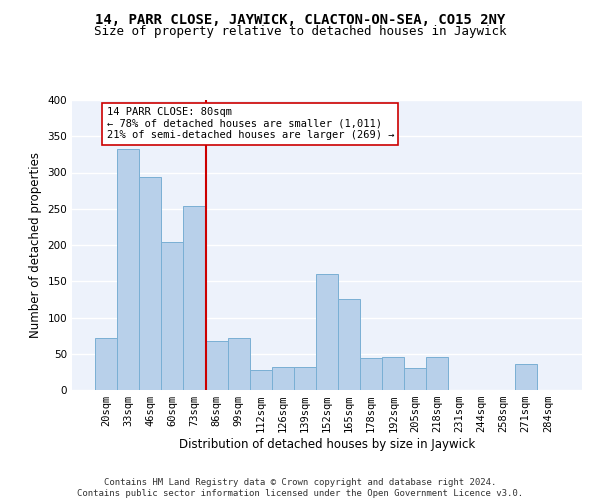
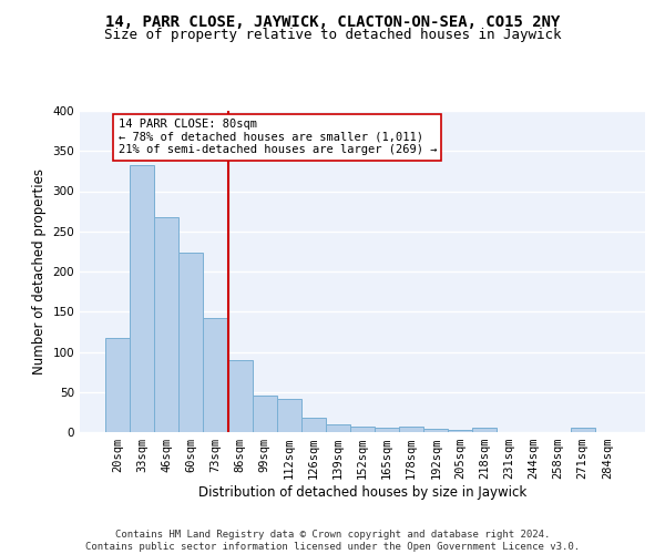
20sqm: 72 -> 117
46sqm: 294 -> 267
60sqm: 204 -> 223
73sqm: 254 -> 142
86sqm: 68 -> 90
99sqm: 72 -> 46
112sqm: 28 -> 42
126sqm: 32 -> 18
139sqm: 32 -> 9
152sqm: 160 -> 7
165sqm: 126 -> 5
178sqm: 44 -> 7
192sqm: 46 -> 4
205sqm: 30 -> 3
218sqm: 46 -> 5
271sqm: 36 -> 5
